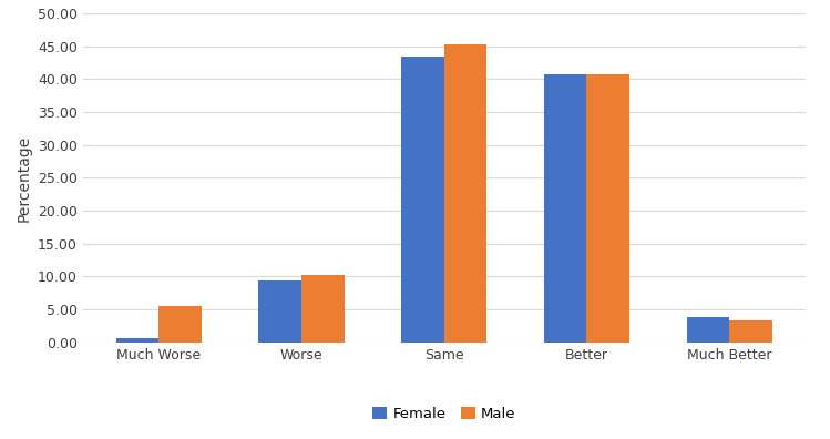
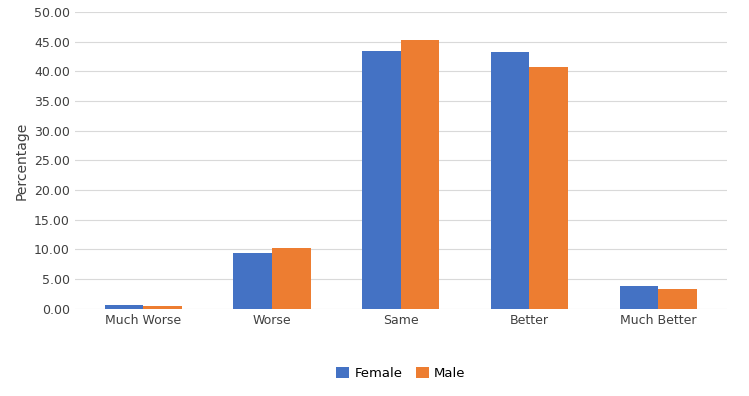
Male/Much Worse: 5.6 -> 0.5
Female/Better: 40.8 -> 43.3
